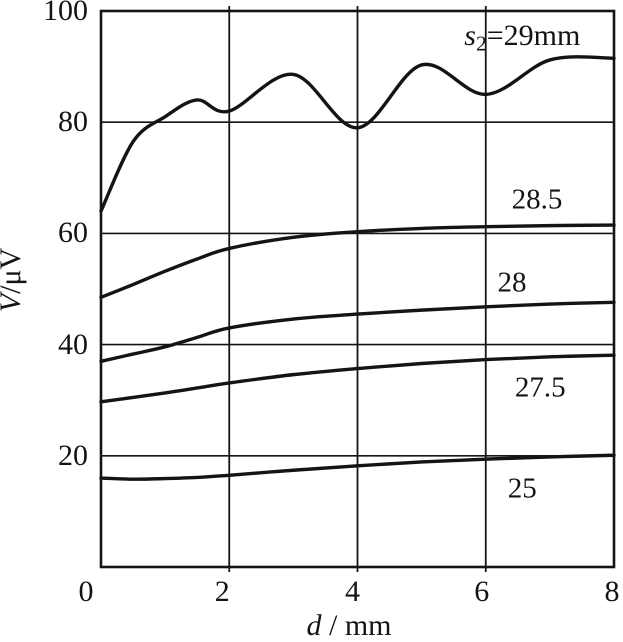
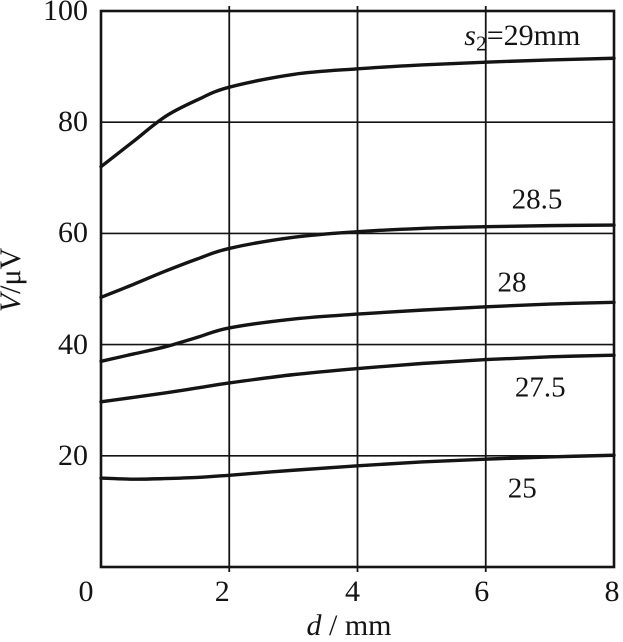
s2 = 29 mm/0: 64 -> 72
s2 = 29 mm/2: 82 -> 86
s2 = 29 mm/4: 79 -> 90
s2 = 29 mm/6: 85 -> 91
